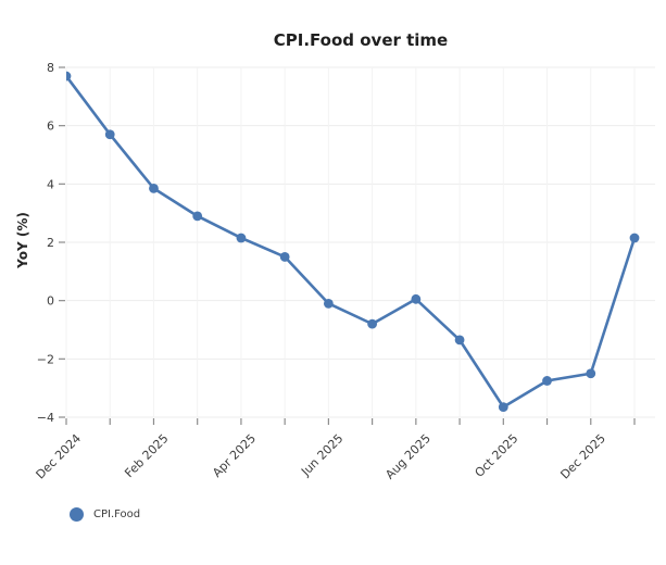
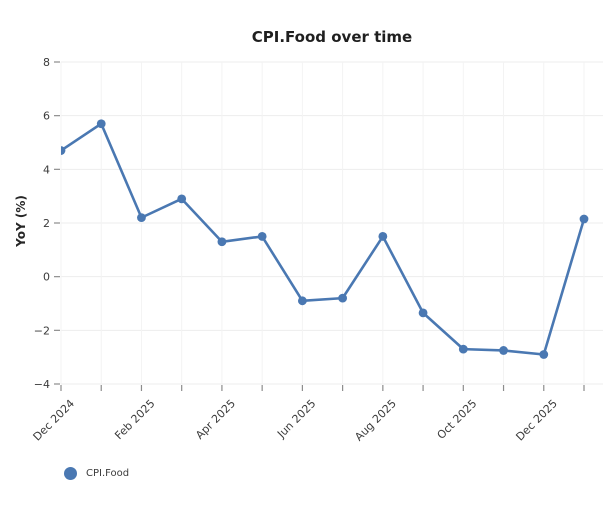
Dec 2024: 7.7 -> 4.7
Feb 2025: 3.9 -> 2.2
Apr 2025: 2.1 -> 1.3
Jun 2025: -0.1 -> -0.9
Aug 2025: 0.1 -> 1.5
Oct 2025: -3.6 -> -2.7
Dec 2025: -2.5 -> -2.9
